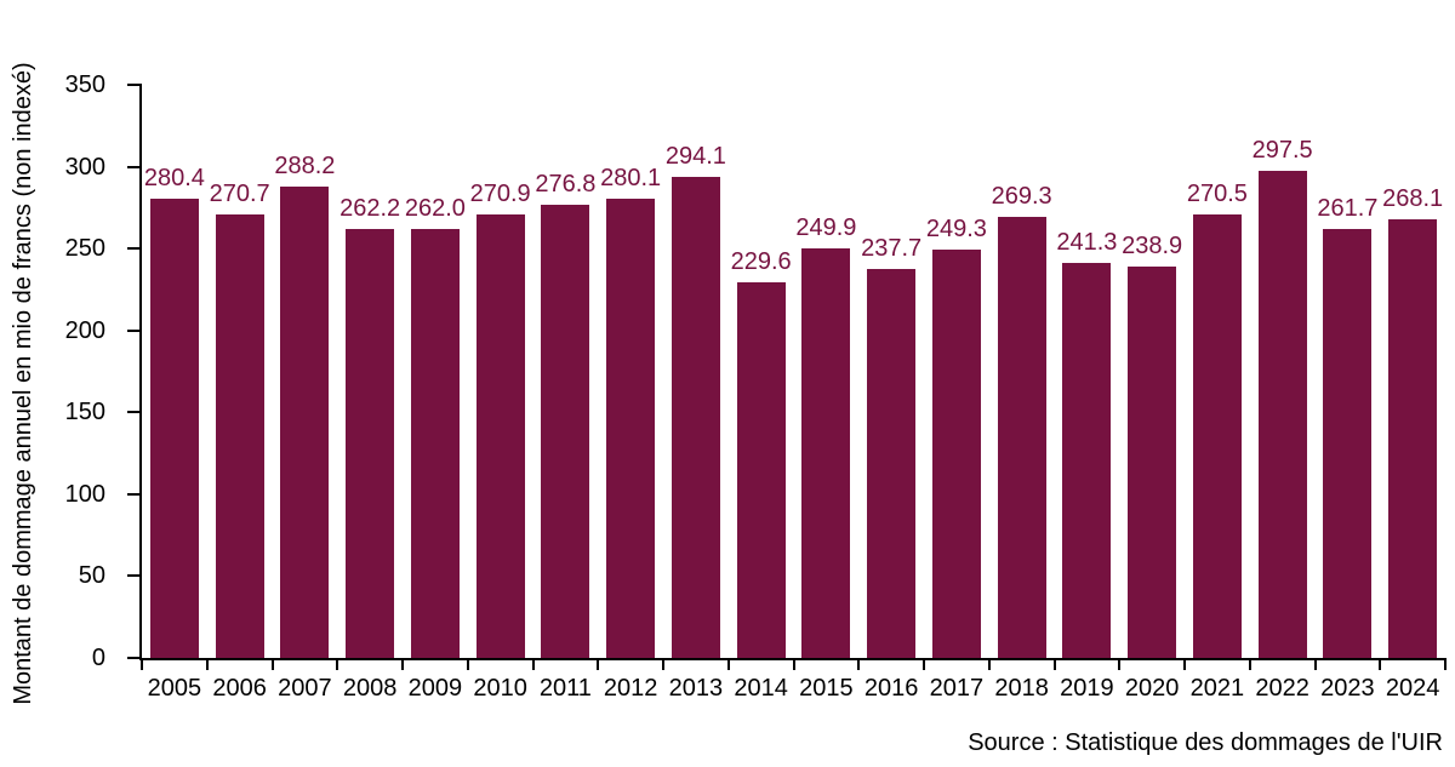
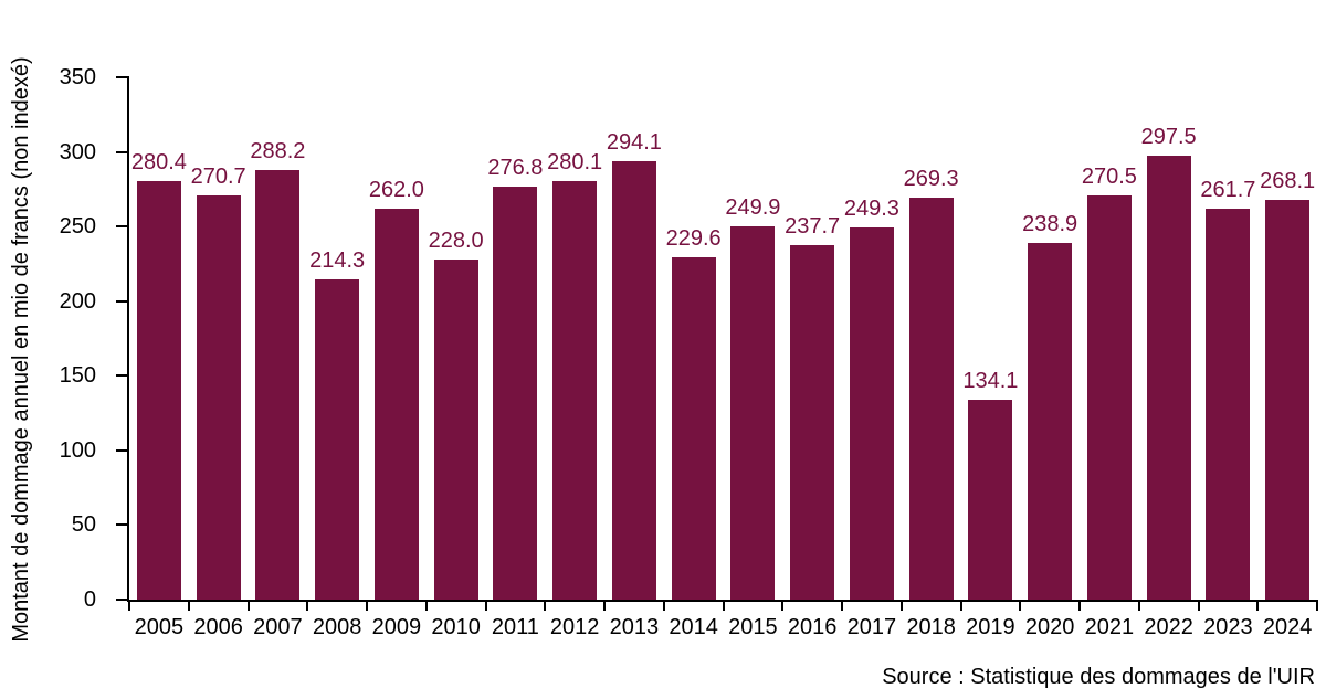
2008: 262.2 -> 214.3
2010: 270.9 -> 228.0
2019: 241.3 -> 134.1
